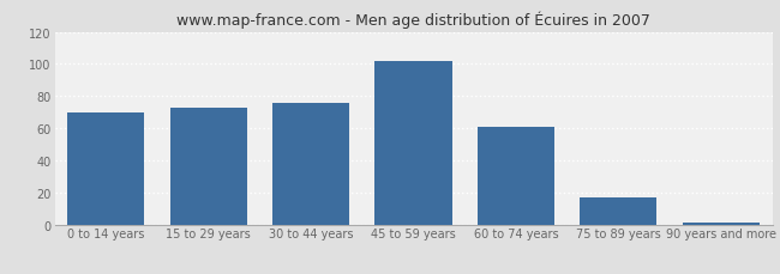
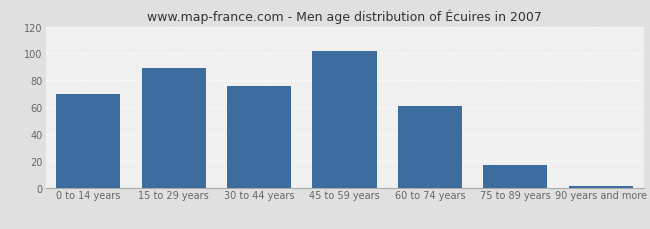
15 to 29 years: 73 -> 89
